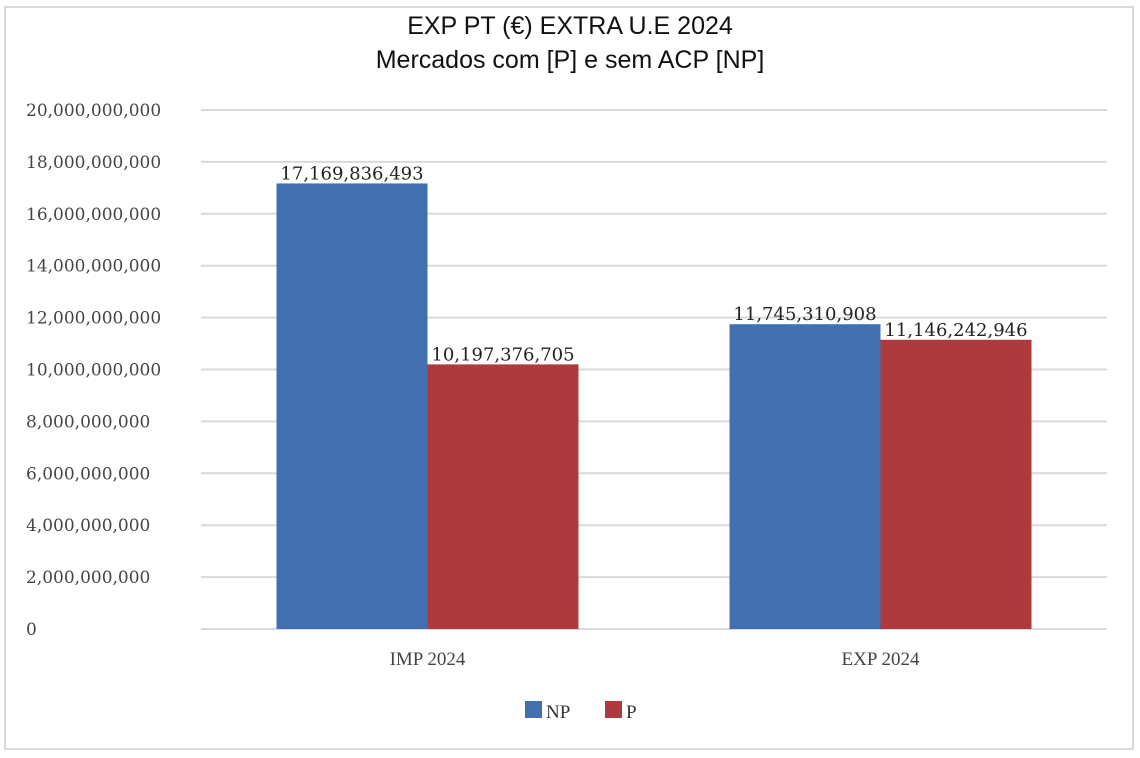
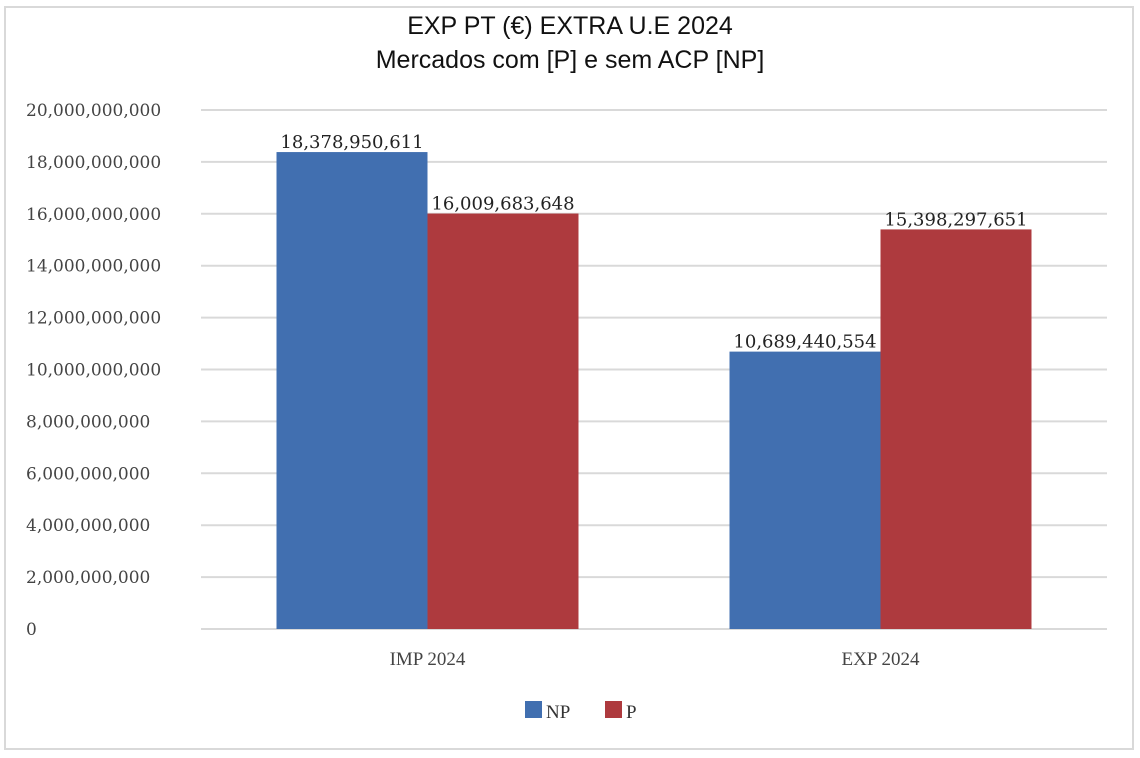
NP/IMP 2024: 17,169,836,493 -> 18,378,950,611
P/IMP 2024: 10,197,376,705 -> 16,009,683,648
NP/EXP 2024: 11,745,310,908 -> 10,689,440,554
P/EXP 2024: 11,146,242,946 -> 15,398,297,651
